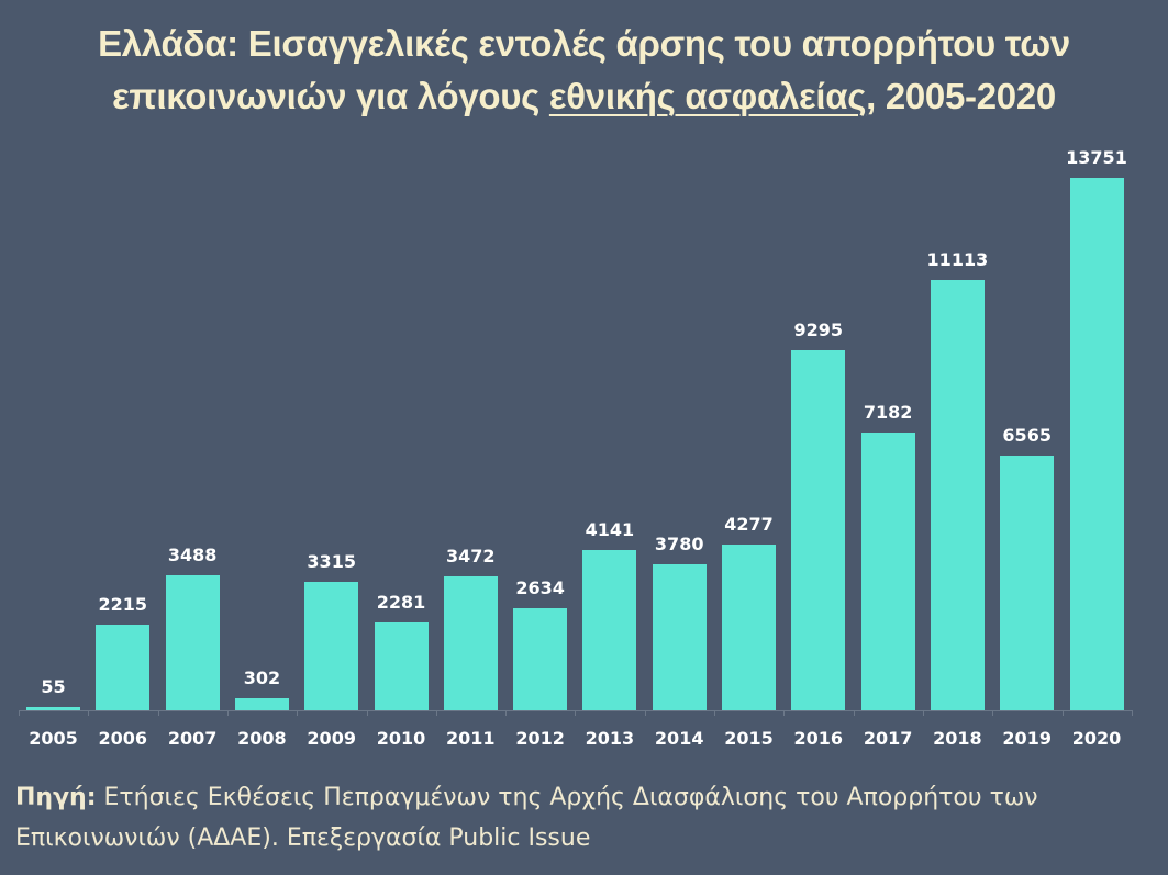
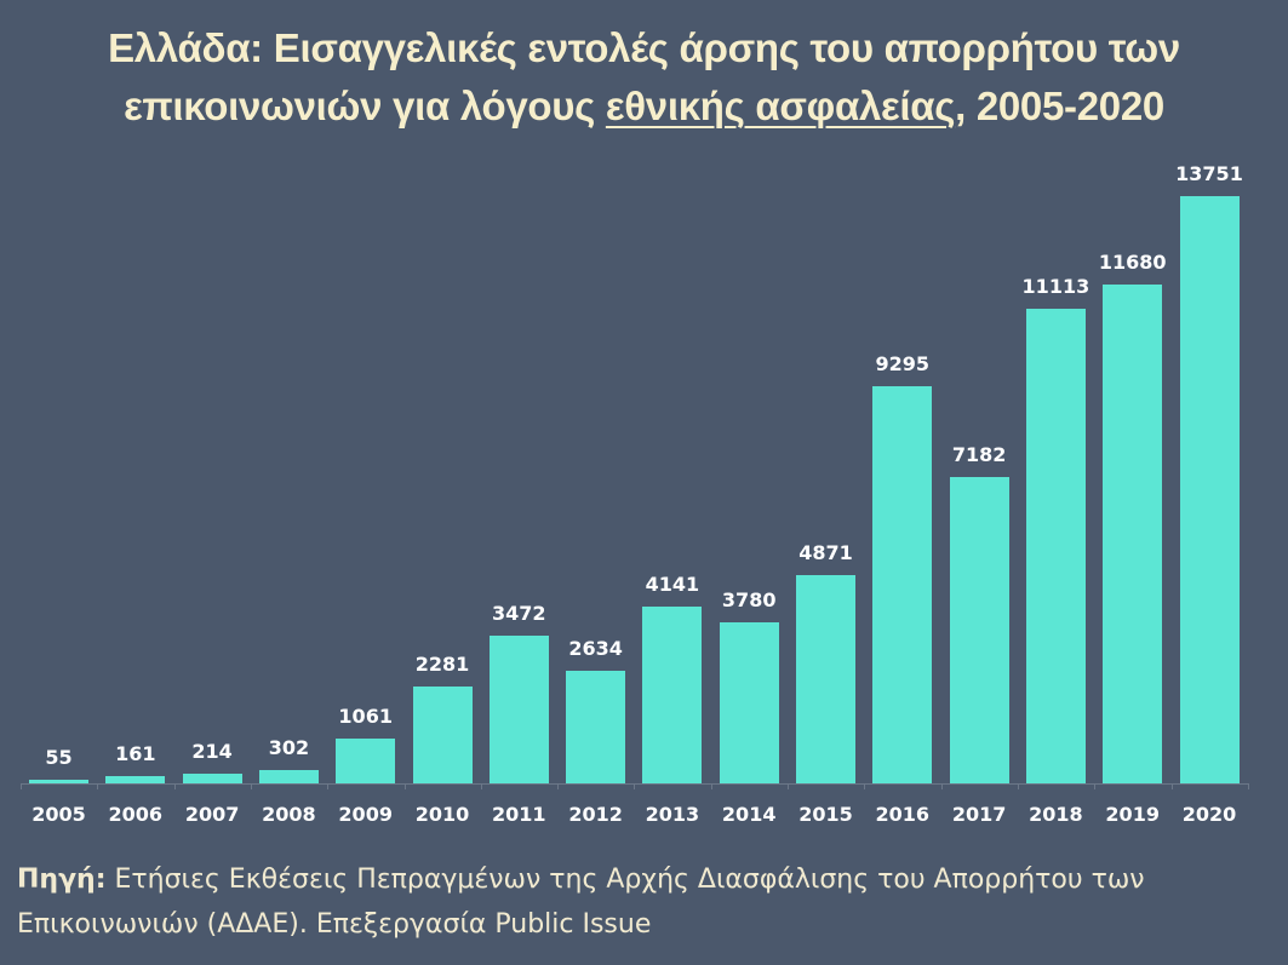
2006: 2215 -> 161
2007: 3488 -> 214
2009: 3315 -> 1061
2015: 4277 -> 4871
2019: 6565 -> 11680
